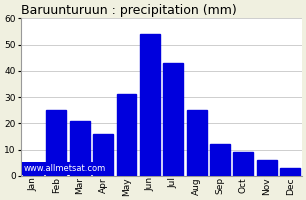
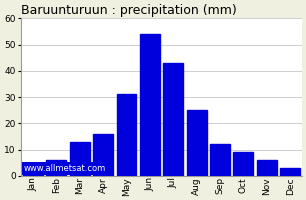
Feb: 25 -> 6
Mar: 21 -> 13
